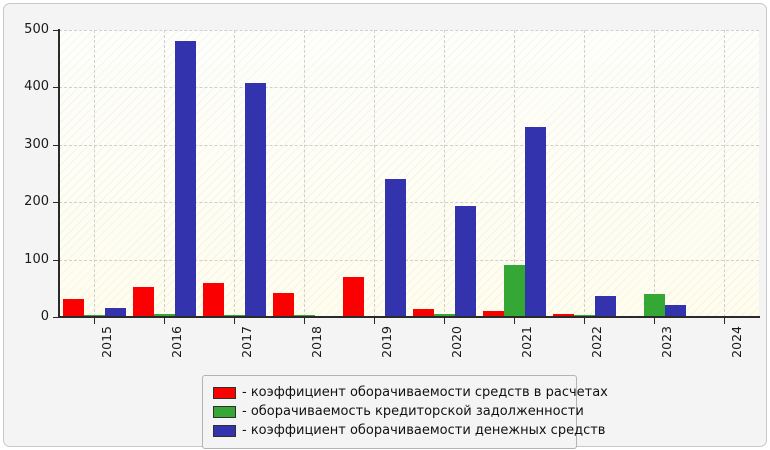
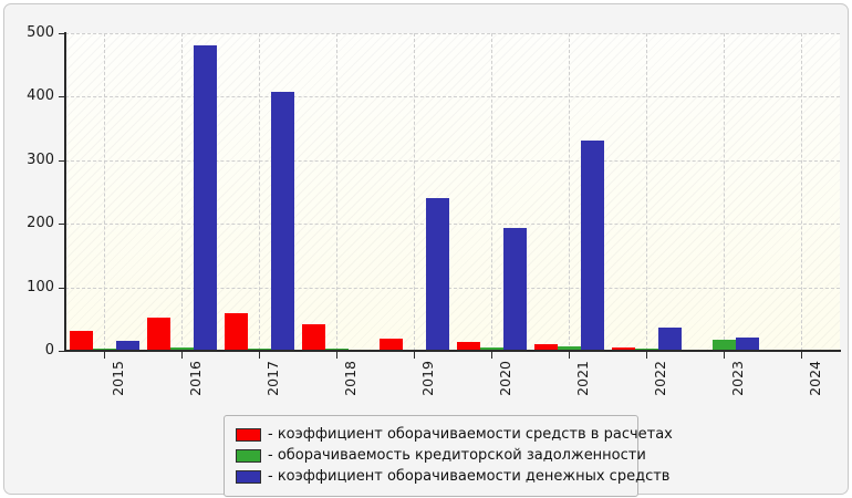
- коэффициент оборачиваемости средств в расчетах/2019: 70 -> 20
- оборачиваемость кредиторской задолженности/2021: 90 -> 10
- оборачиваемость кредиторской задолженности/2023: 40 -> 20
